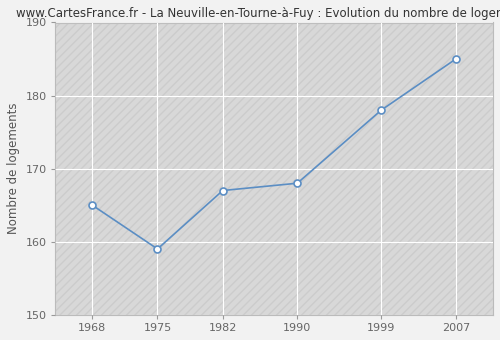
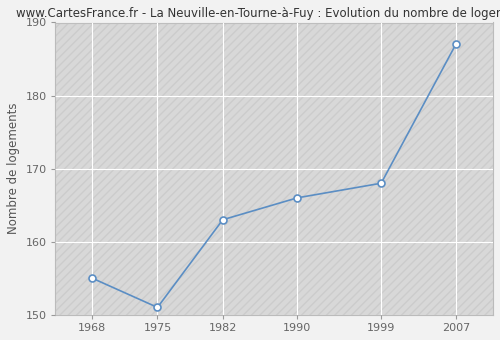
1968: 165 -> 155
1975: 159 -> 151
1982: 167 -> 163
1990: 168 -> 166
1999: 178 -> 168
2007: 185 -> 187
